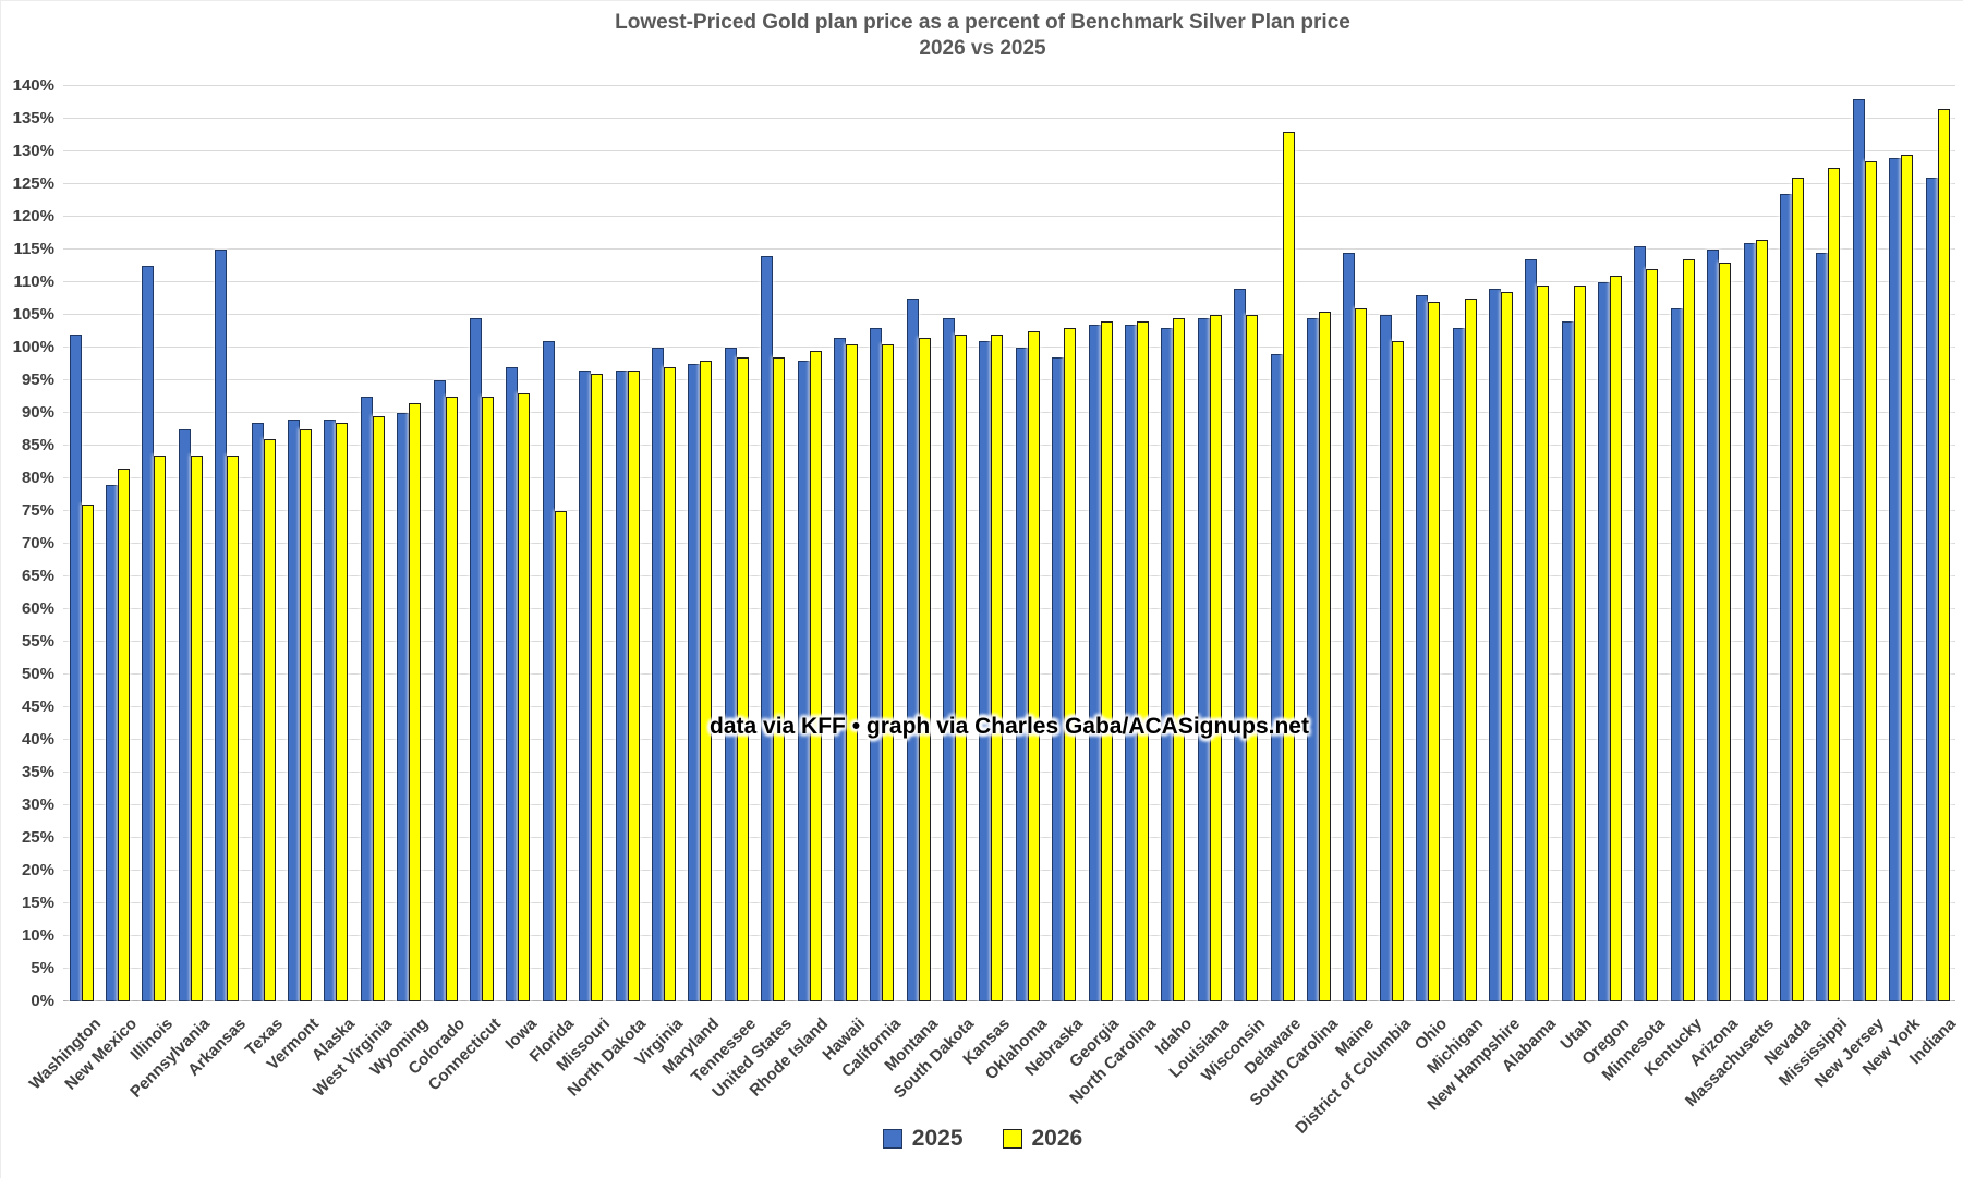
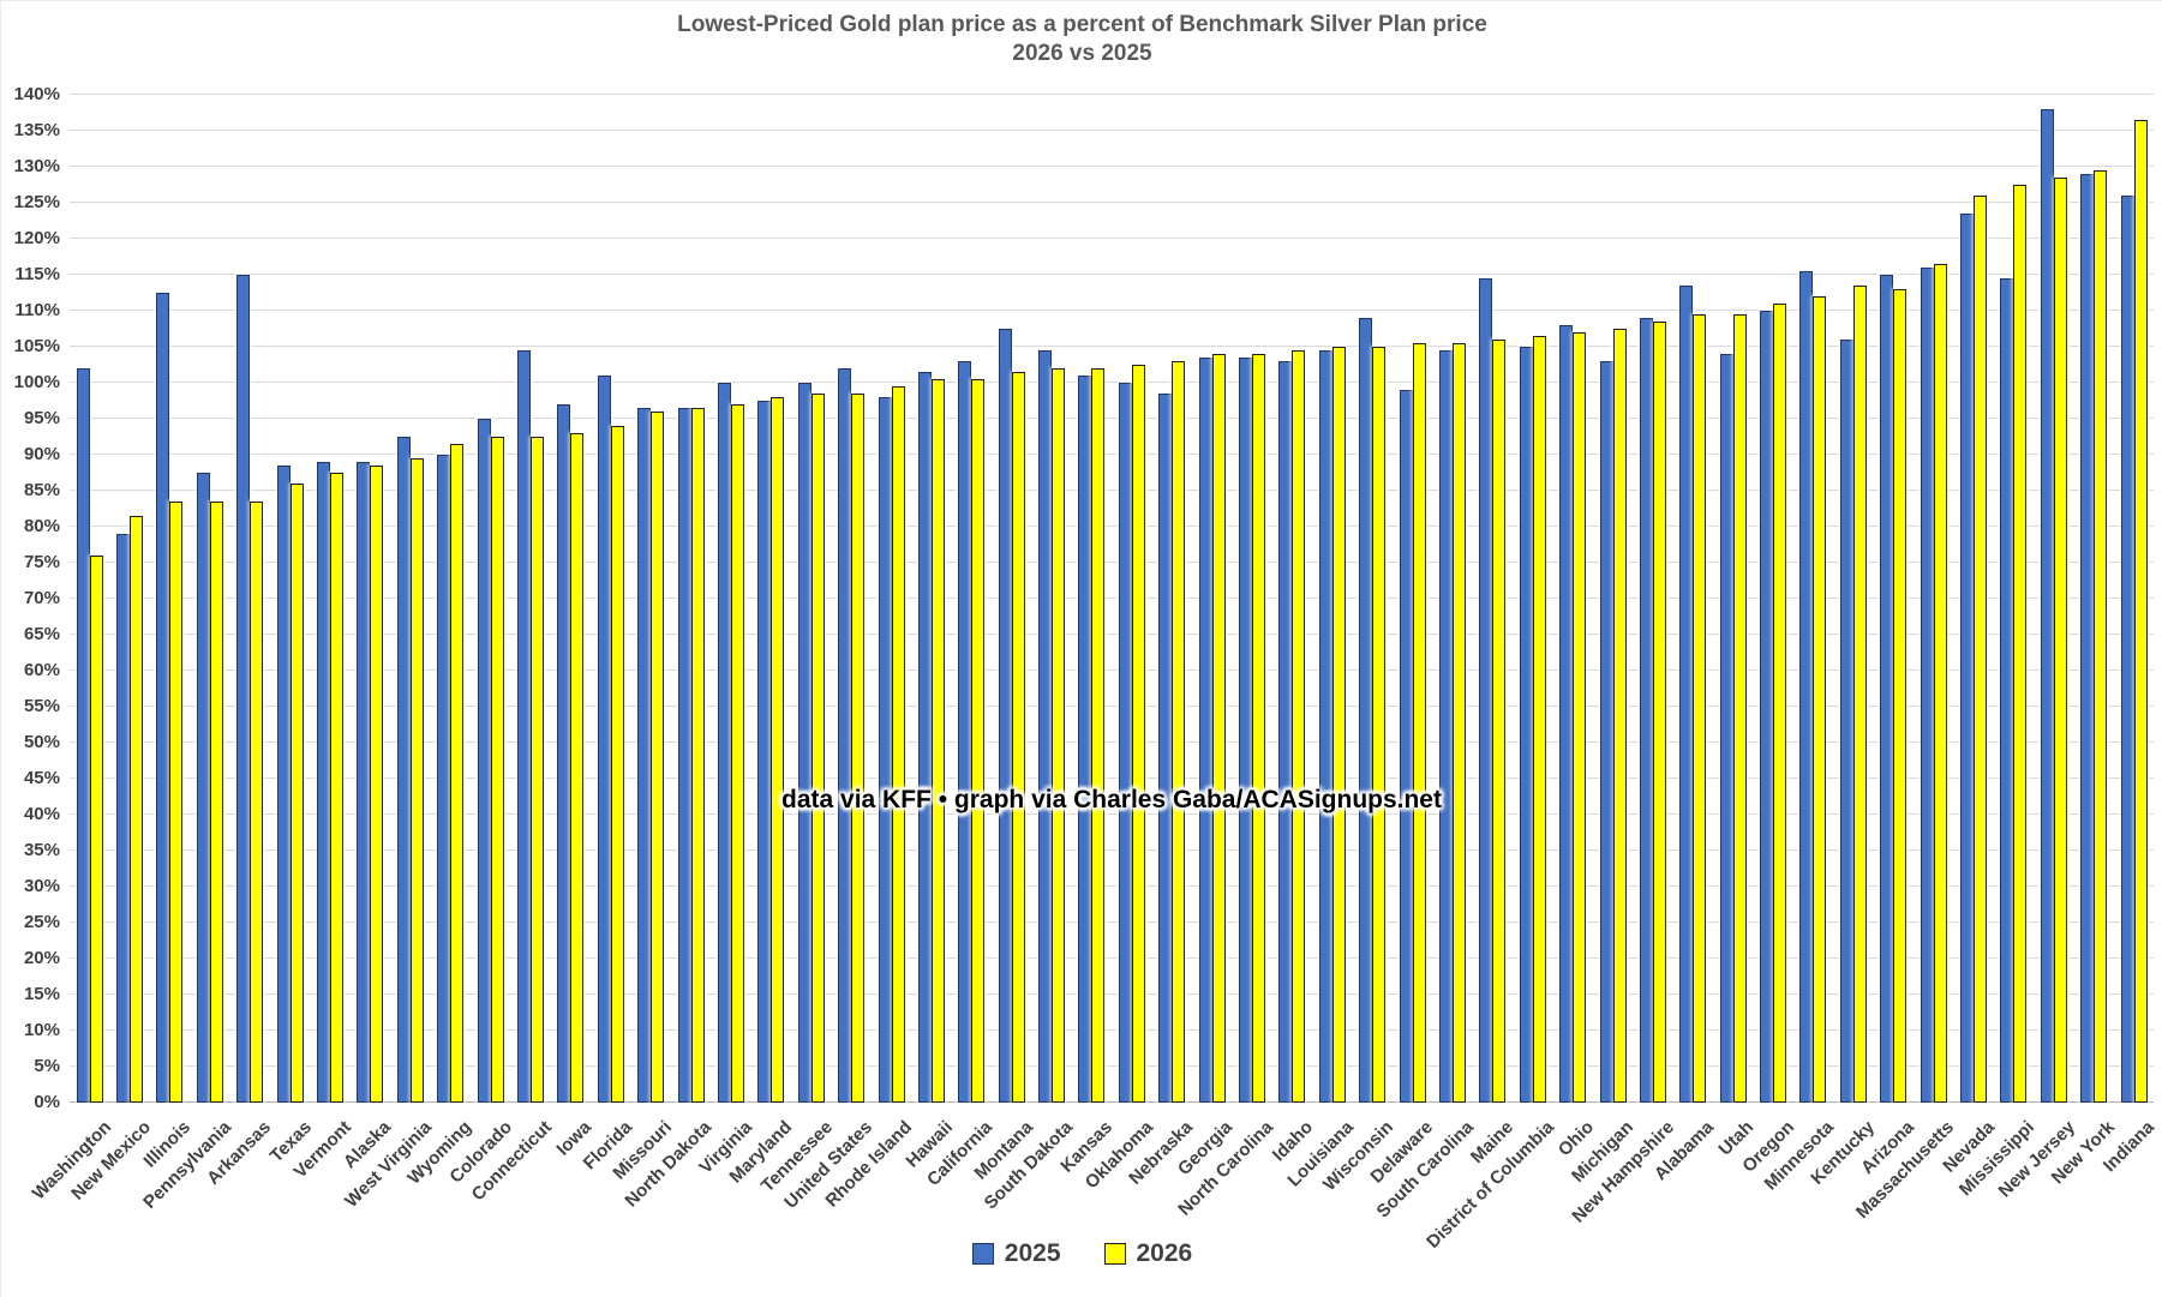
2026/Florida: 75% -> 94%
2025/United States: 114% -> 102%
2026/Delaware: 133% -> 106%
2026/District of Columbia: 101% -> 106%
